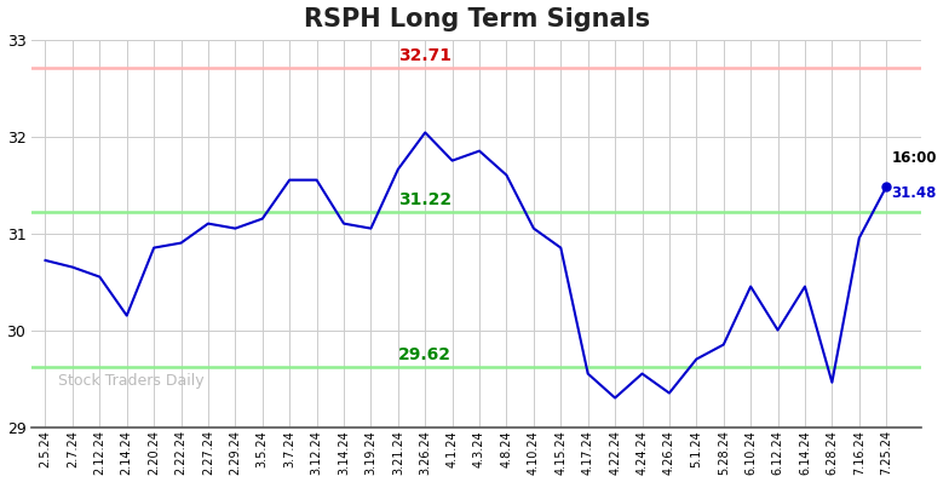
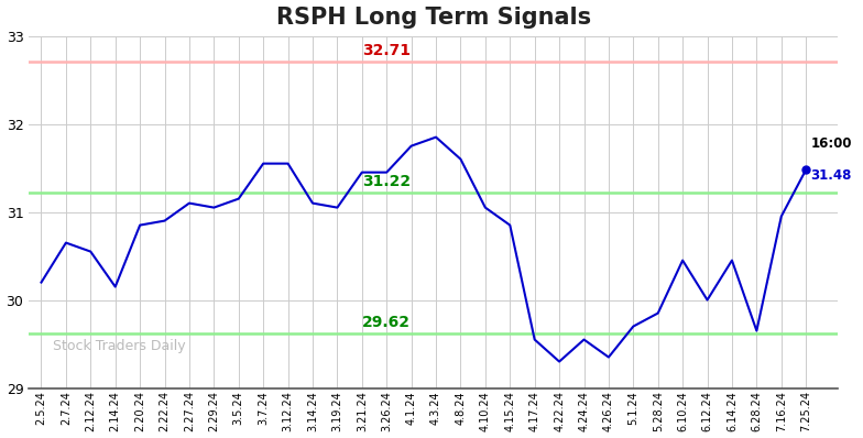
2.5.24: 30.72 -> 30.20
3.21.24: 31.66 -> 31.45
3.26.24: 32.04 -> 31.45
6.28.24: 29.46 -> 29.65
